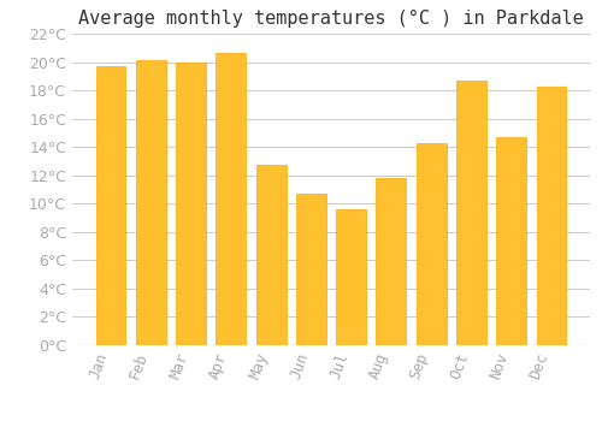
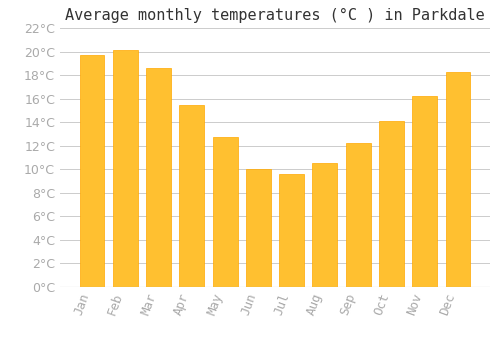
Mar: 20.0°C -> 18.6°C
Apr: 20.6°C -> 15.5°C
Jun: 10.7°C -> 10.0°C
Aug: 11.8°C -> 10.5°C
Sep: 14.3°C -> 12.2°C
Oct: 18.7°C -> 14.1°C
Nov: 14.7°C -> 16.2°C
